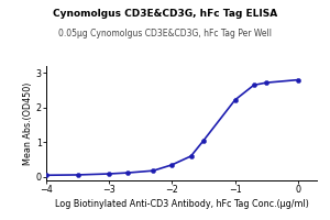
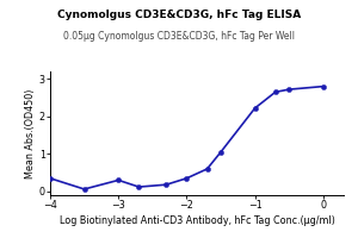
−4: 0.05 -> 0.35
−3: 0.09 -> 0.30
